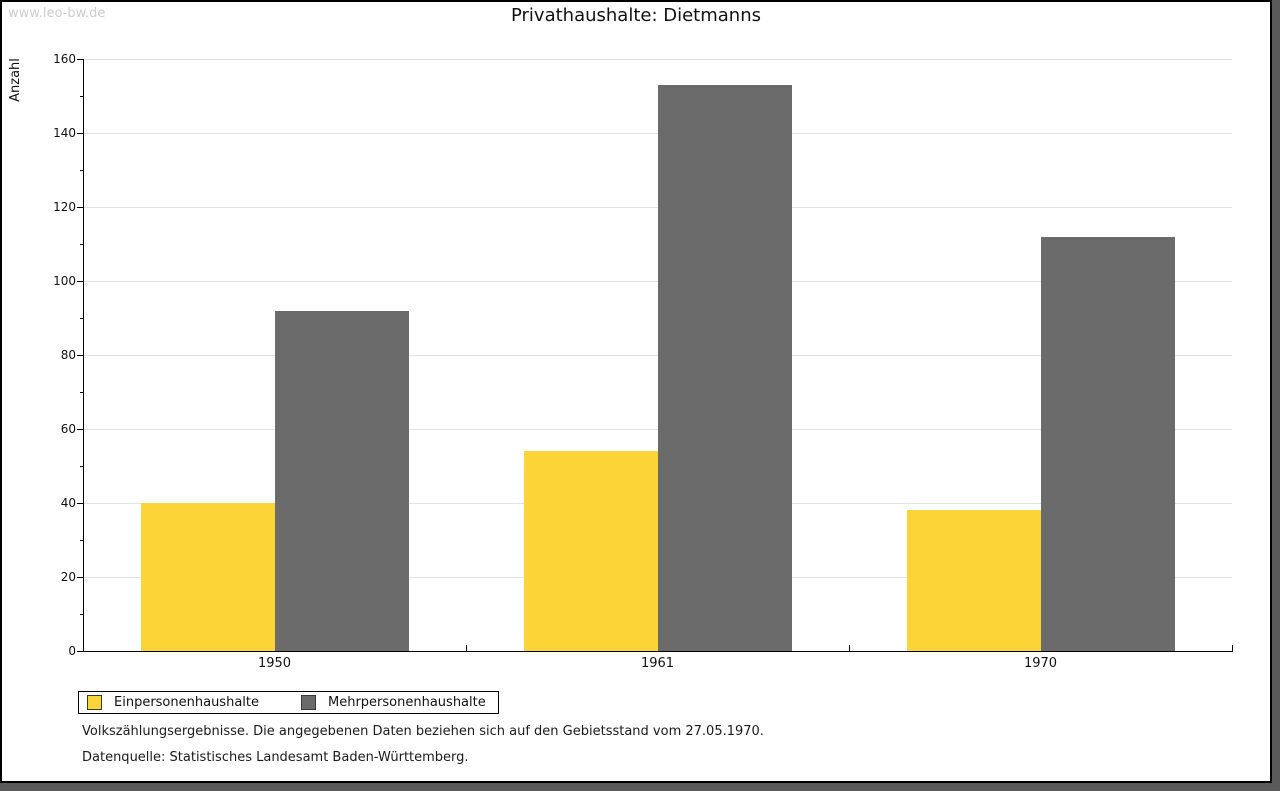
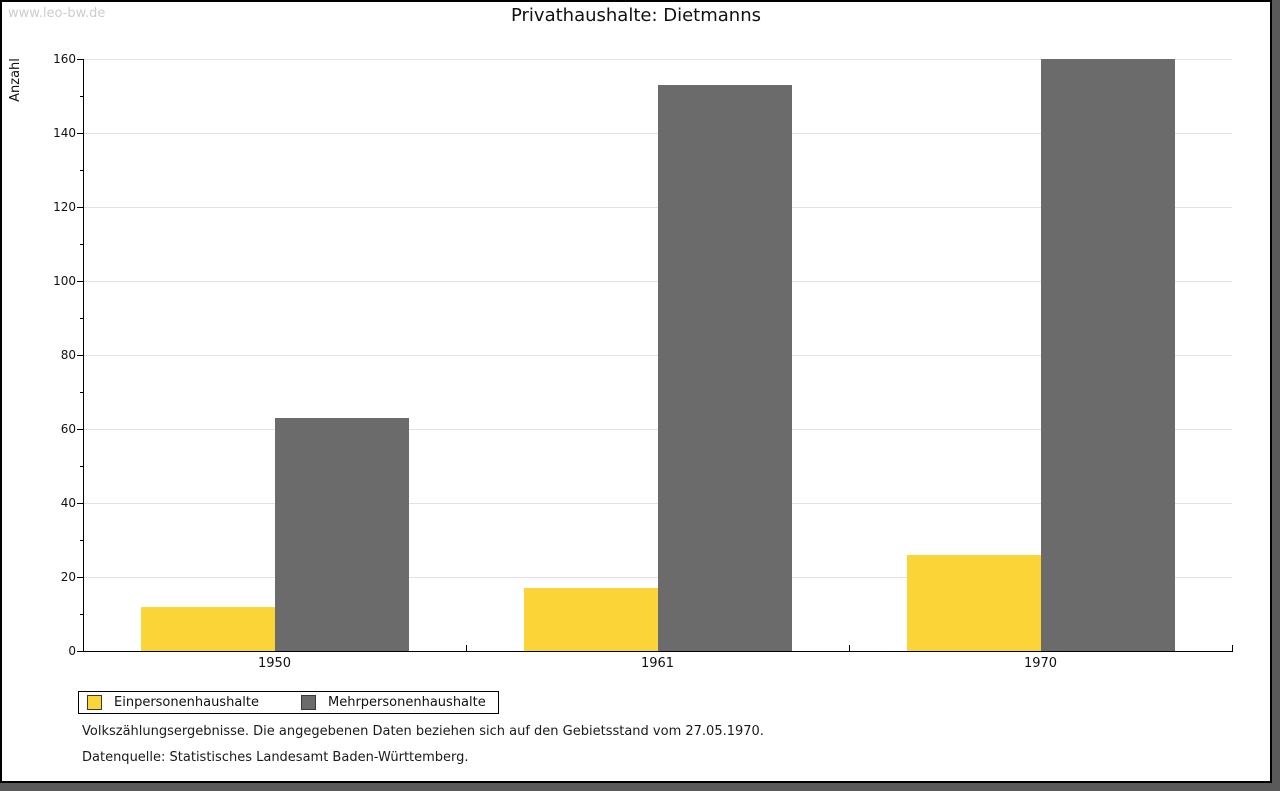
Einpersonenhaushalte/1950: 40 -> 12
Mehrpersonenhaushalte/1950: 92 -> 63
Einpersonenhaushalte/1961: 54 -> 17
Einpersonenhaushalte/1970: 38 -> 26
Mehrpersonenhaushalte/1970: 112 -> 160
